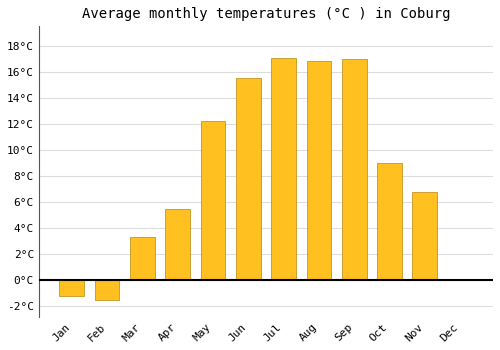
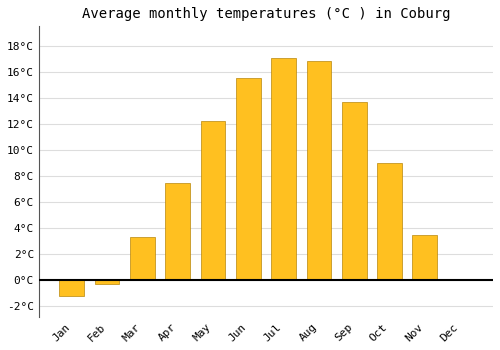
Feb: -1.5°C -> -0.3°C
Apr: 5.5°C -> 7.5°C
Sep: 17.0°C -> 13.7°C
Nov: 6.8°C -> 3.5°C
